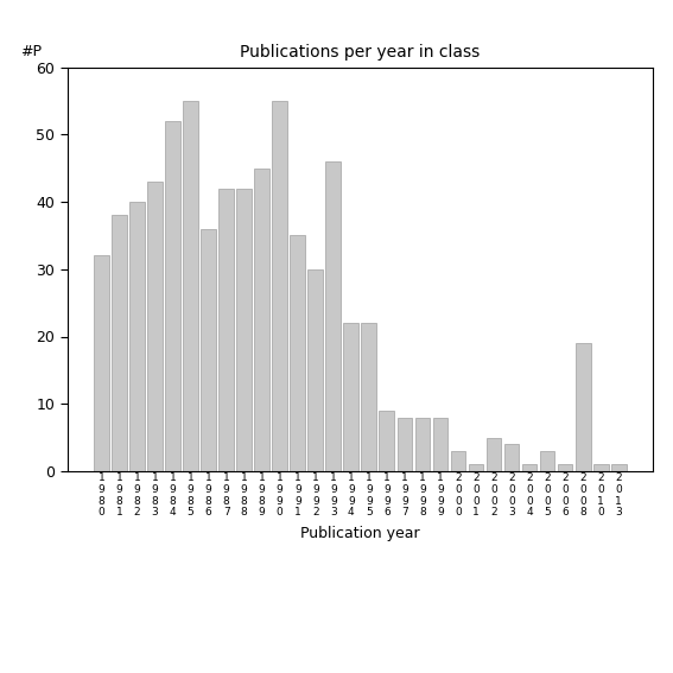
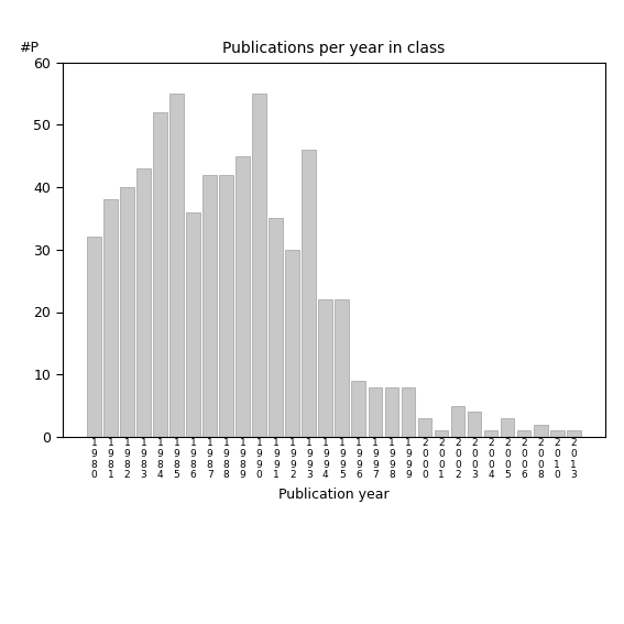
2 0 0 8: 19 -> 2
